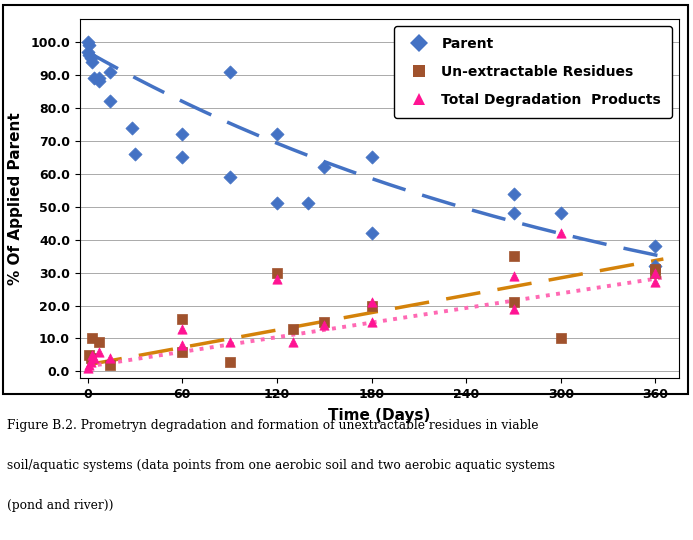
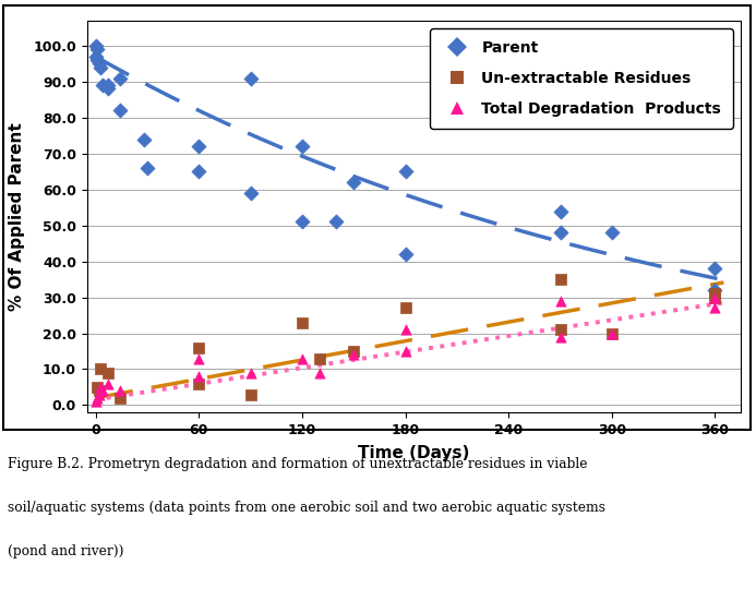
Un-extractable Residues/120: 30 -> 23
Total Degradation Products/120: 28 -> 13
Un-extractable Residues/180: 20 -> 27
Un-extractable Residues/300: 10 -> 20
Total Degradation Products/300: 42 -> 20
